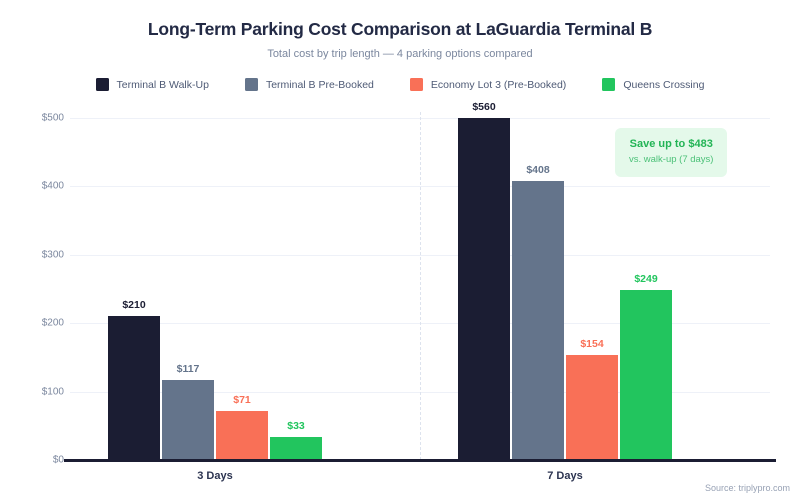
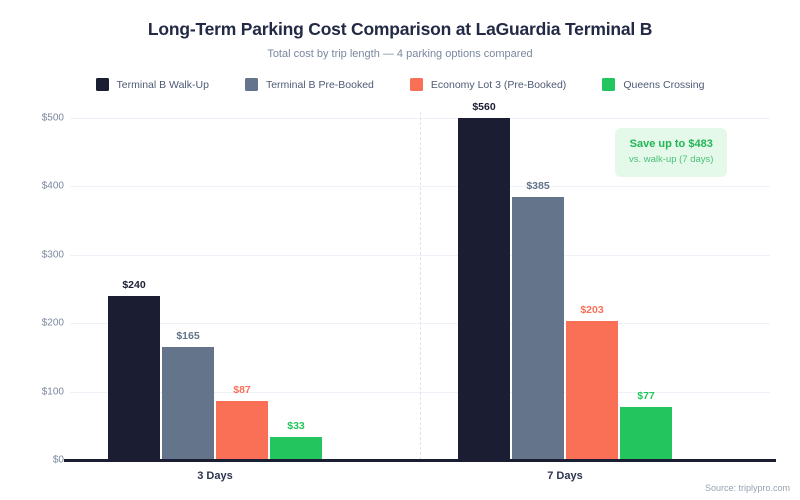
Terminal B Walk-Up/3 Days: $210 -> $240
Terminal B Pre-Booked/3 Days: $117 -> $165
Economy Lot 3 (Pre-Booked)/3 Days: $71 -> $87
Terminal B Pre-Booked/7 Days: $408 -> $385
Economy Lot 3 (Pre-Booked)/7 Days: $154 -> $203
Queens Crossing/7 Days: $249 -> $77
